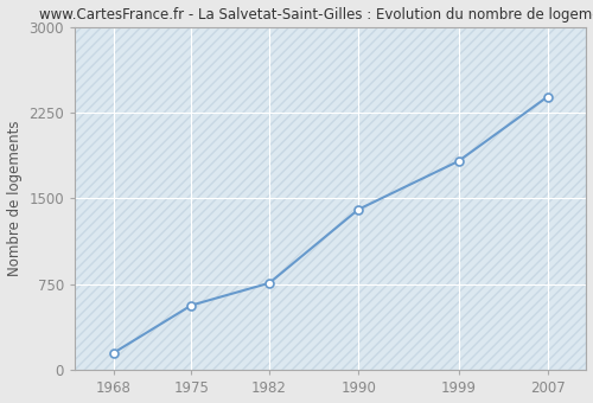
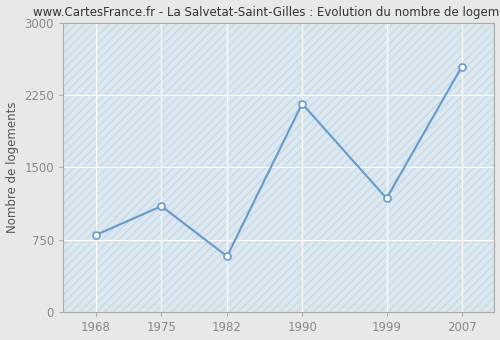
1968: 150 -> 800
1975: 570 -> 1100
1982: 760 -> 580
1990: 1400 -> 2160
1999: 1830 -> 1180
2007: 2390 -> 2540
